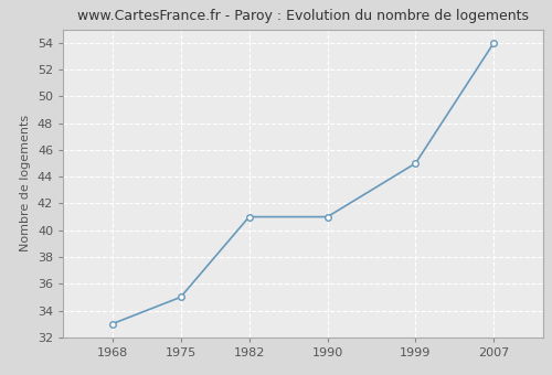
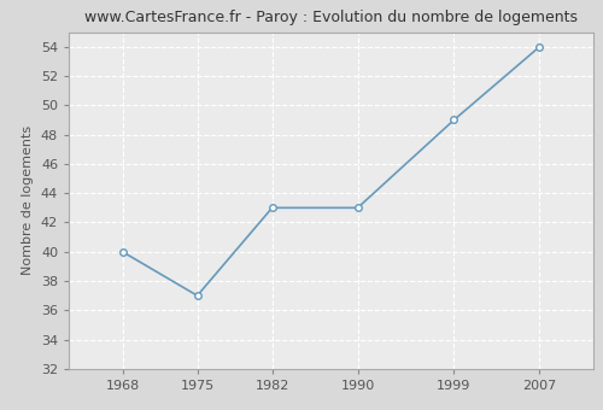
1968: 33 -> 40
1975: 35 -> 37
1982: 41 -> 43
1990: 41 -> 43
1999: 45 -> 49
